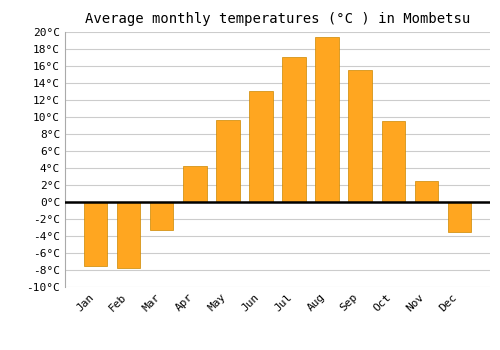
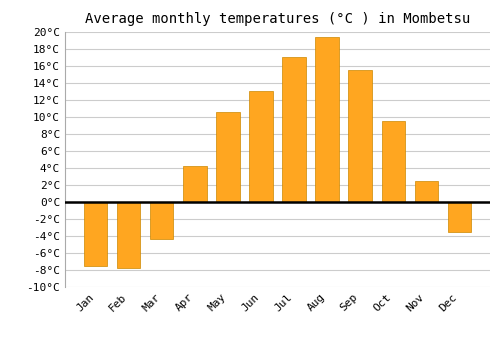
Mar: -3.3°C -> -4.4°C
May: 9.6°C -> 10.6°C
